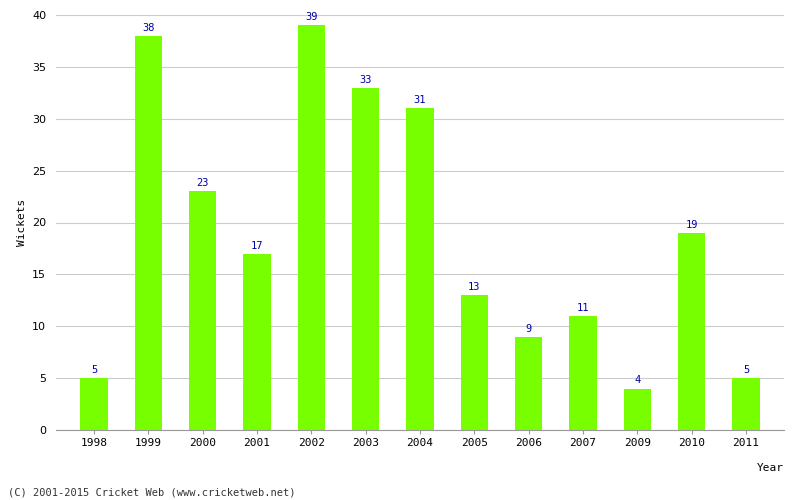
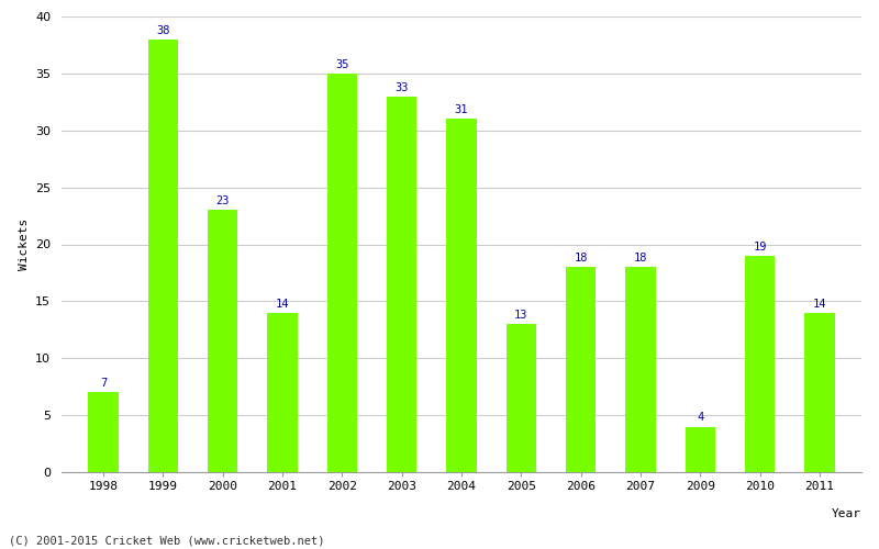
1998: 5 -> 7
2001: 17 -> 14
2002: 39 -> 35
2006: 9 -> 18
2007: 11 -> 18
2011: 5 -> 14
